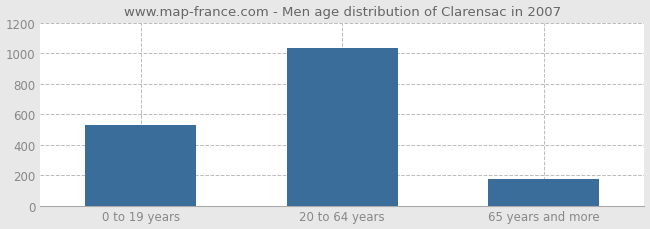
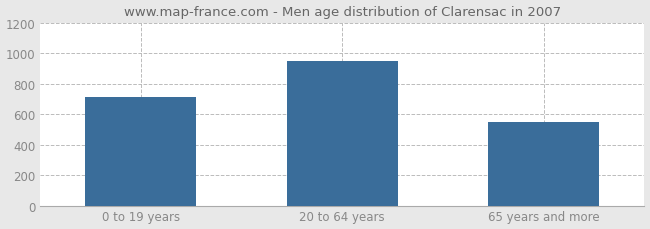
0 to 19 years: 530 -> 710
20 to 64 years: 1040 -> 950
65 years and more: 170 -> 550
